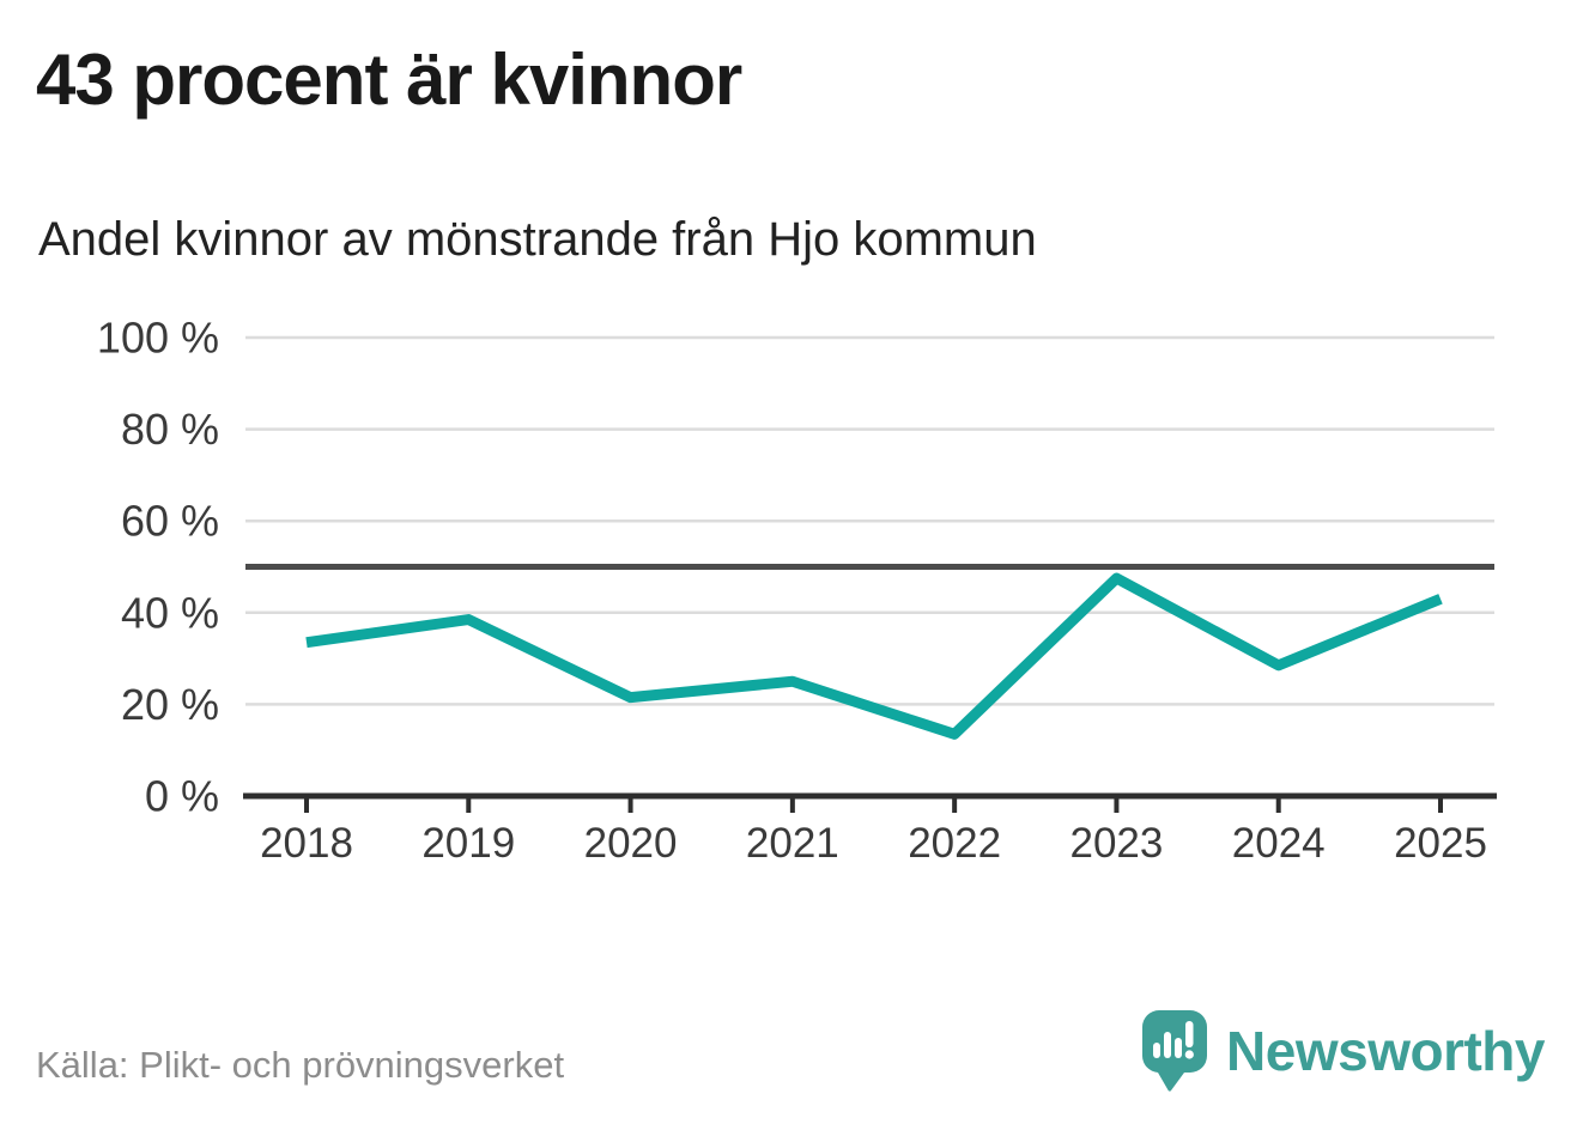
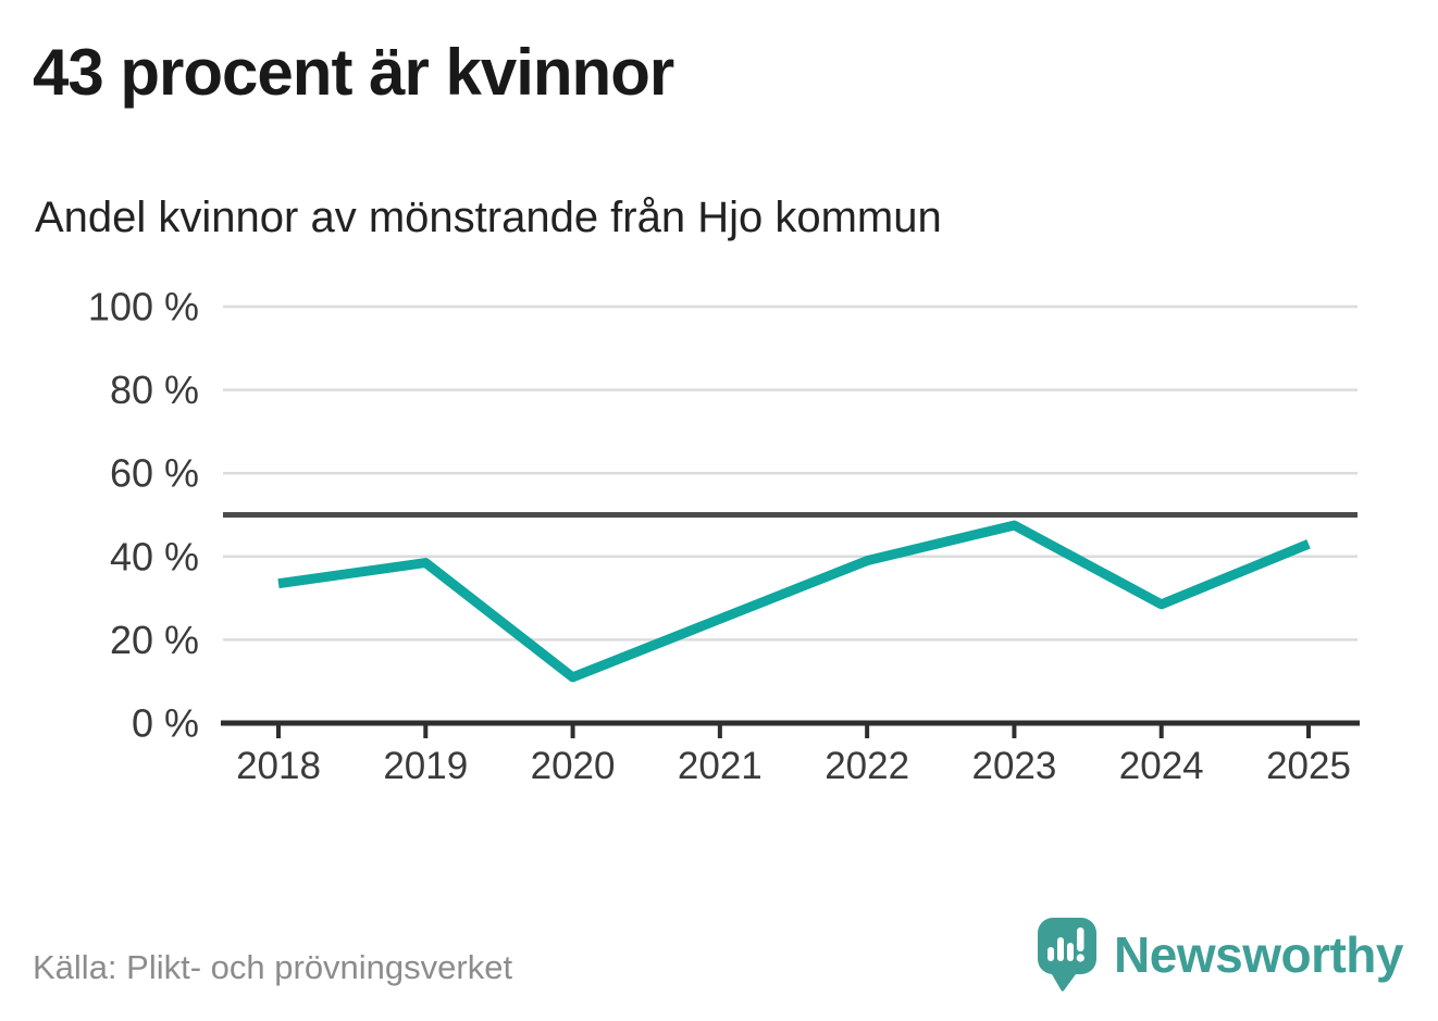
2020: 22% -> 11%
2022: 14% -> 39%
